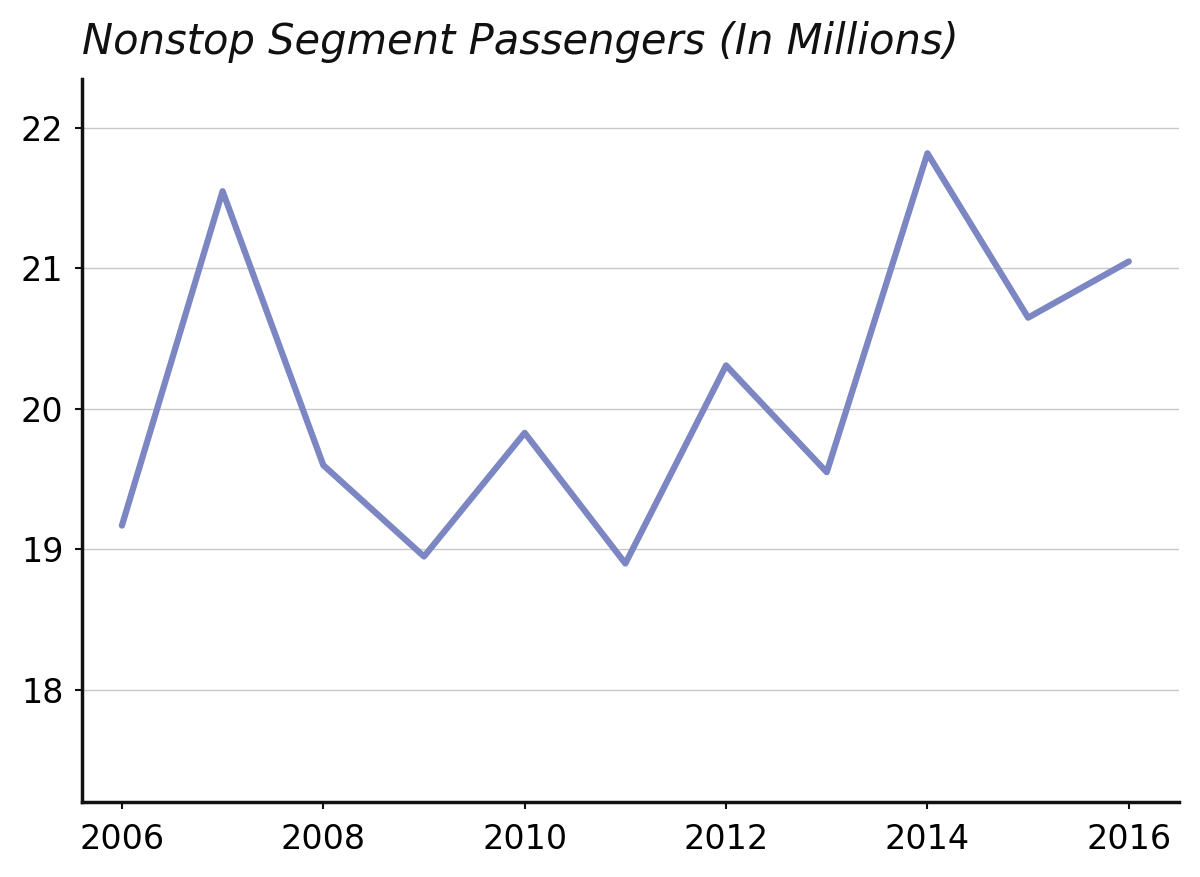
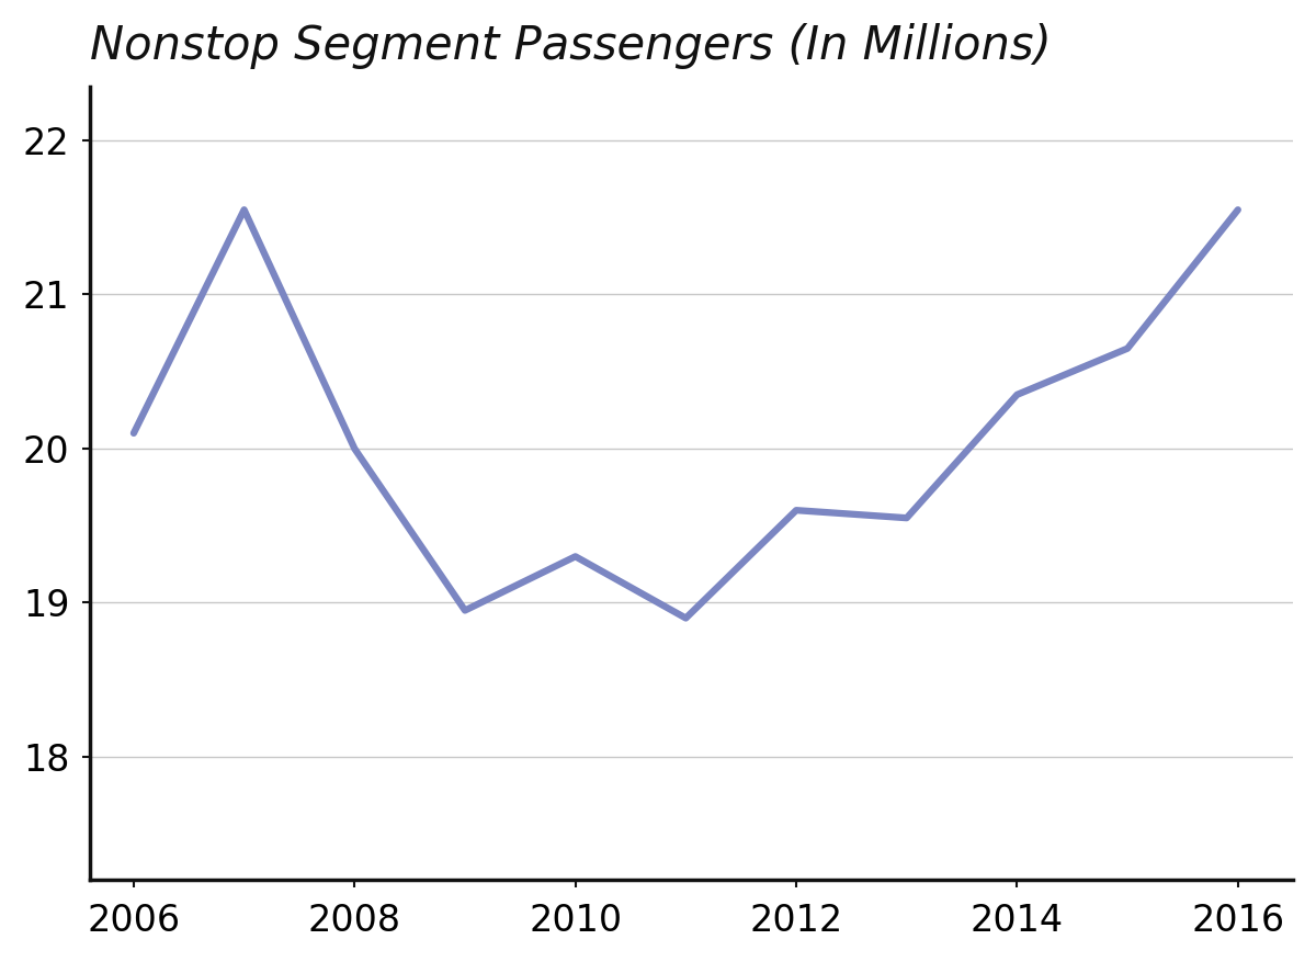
2006: 19.17 -> 20.10
2008: 19.60 -> 20.00
2010: 19.83 -> 19.30
2012: 20.31 -> 19.60
2014: 21.82 -> 20.35
2016: 21.05 -> 21.55
